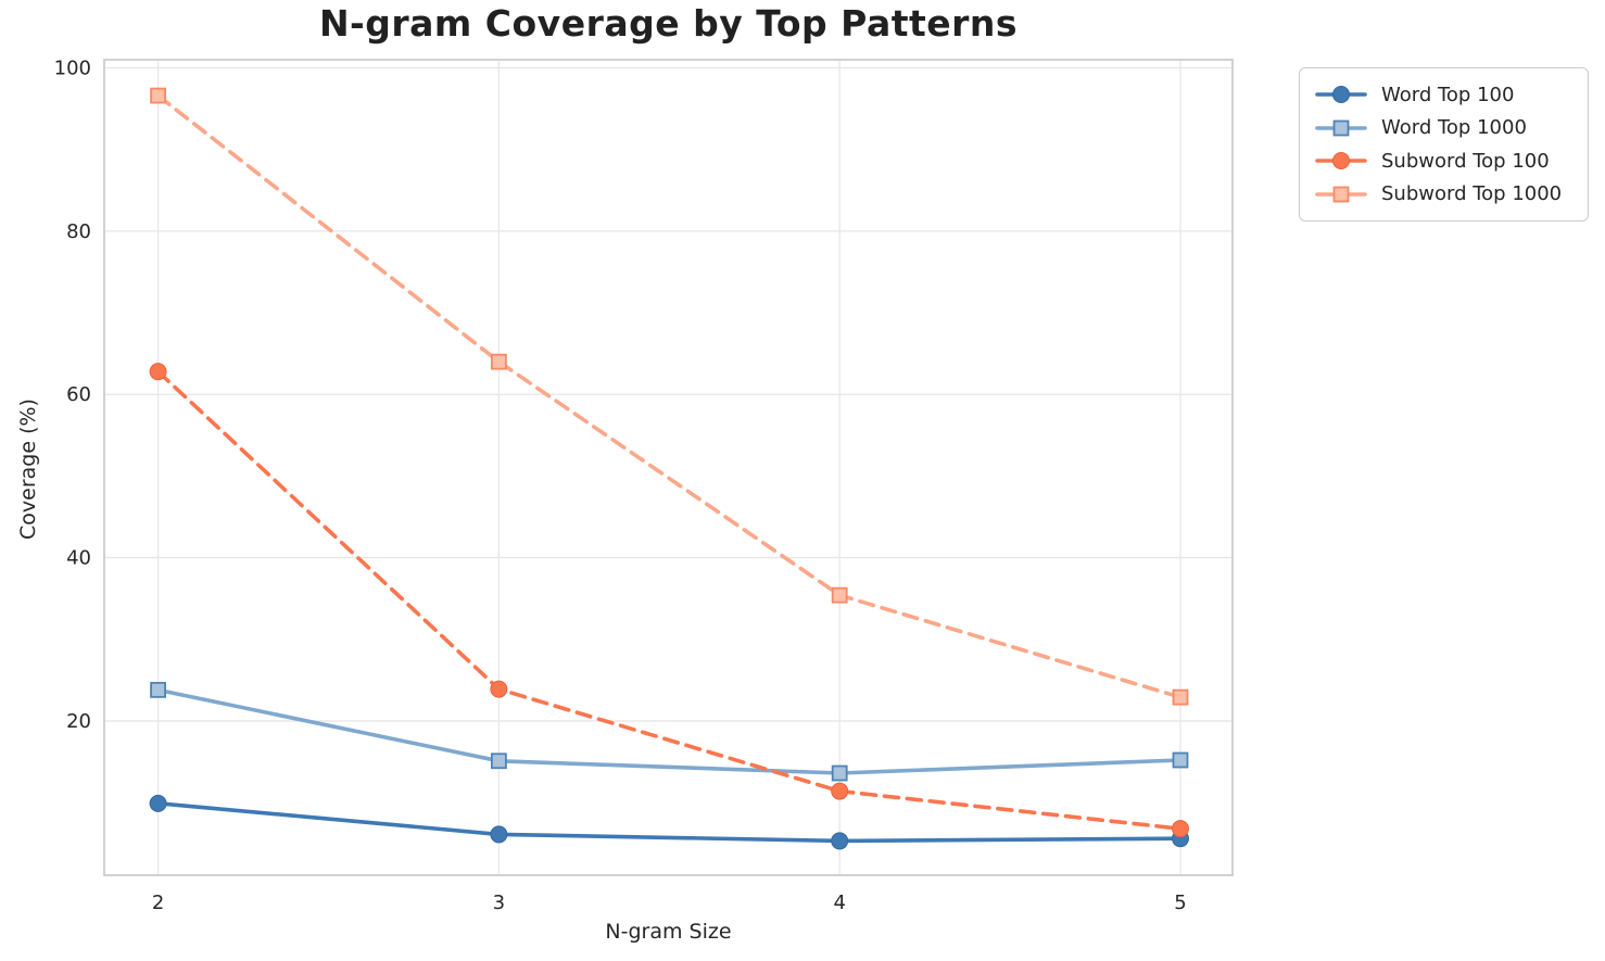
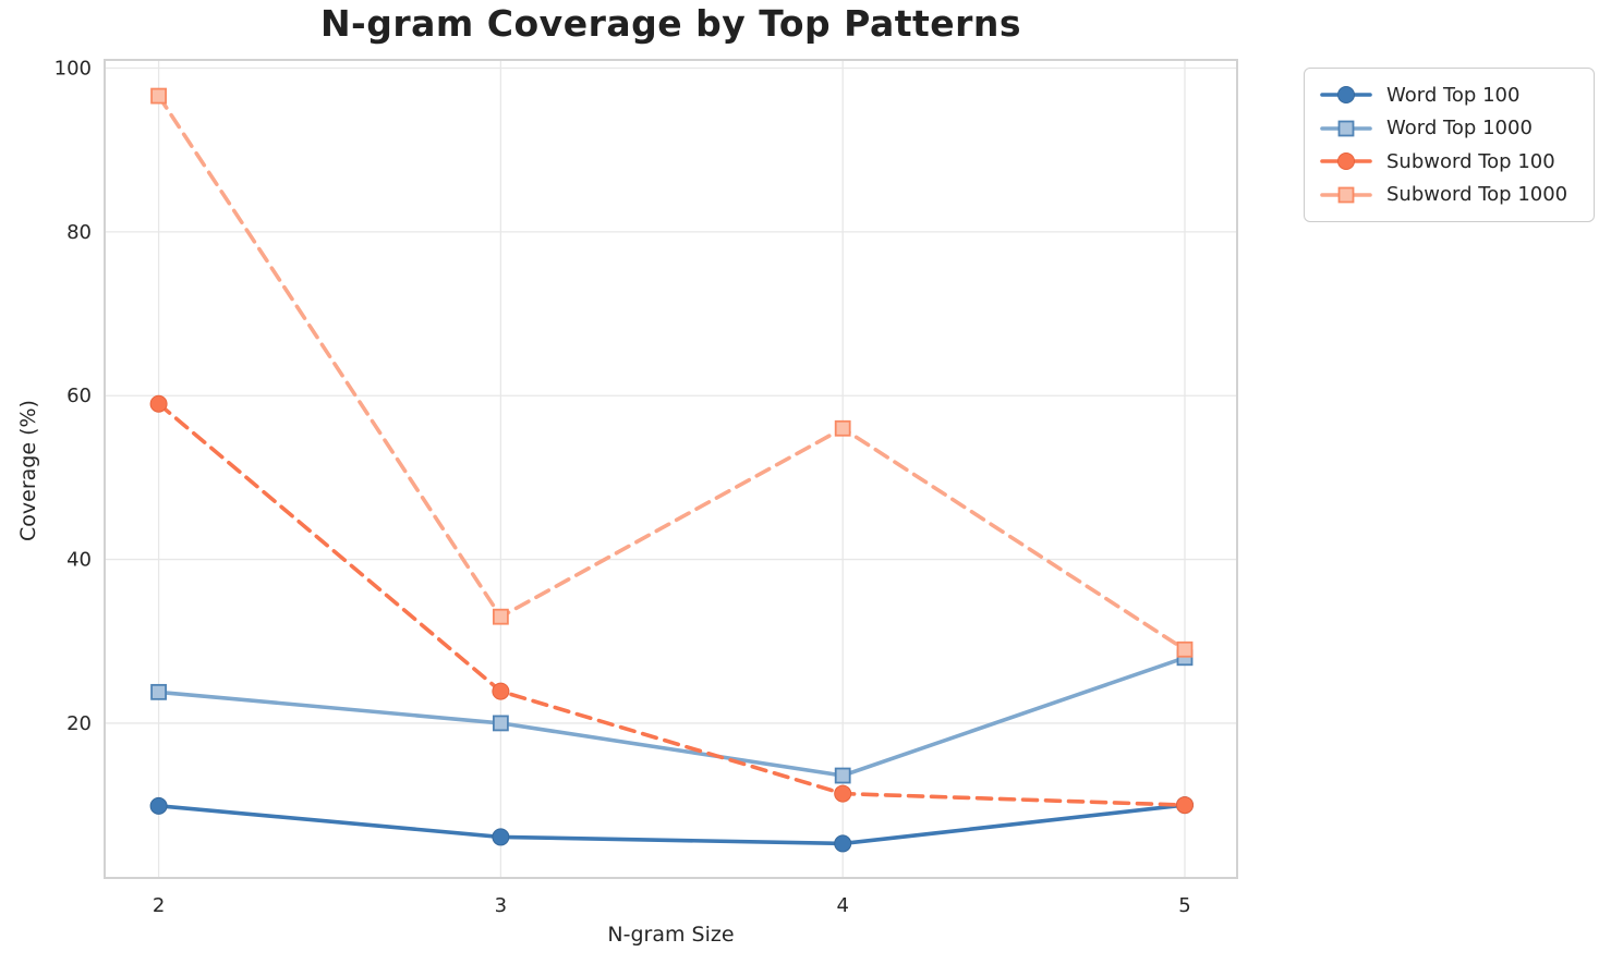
Subword Top 100/2: 63 -> 59
Word Top 1000/3: 15 -> 20
Subword Top 1000/3: 64 -> 33
Subword Top 1000/4: 35 -> 56
Word Top 100/5: 6 -> 10
Word Top 1000/5: 15 -> 28
Subword Top 100/5: 7 -> 10
Subword Top 1000/5: 23 -> 29
